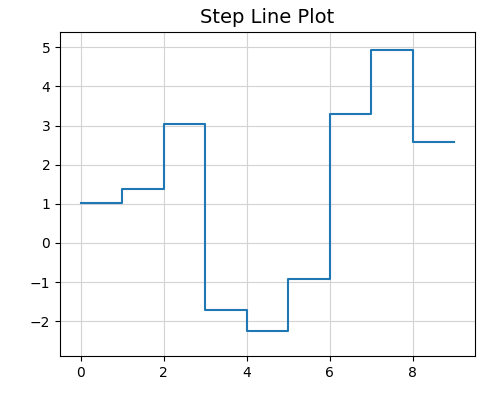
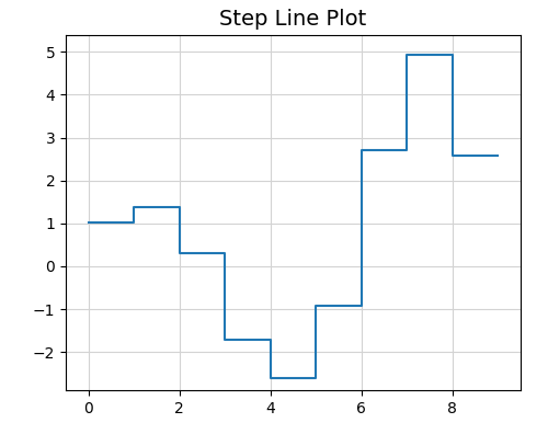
2: 3.05 -> 0.30
4: -2.25 -> -2.62
6: 3.30 -> 2.70
